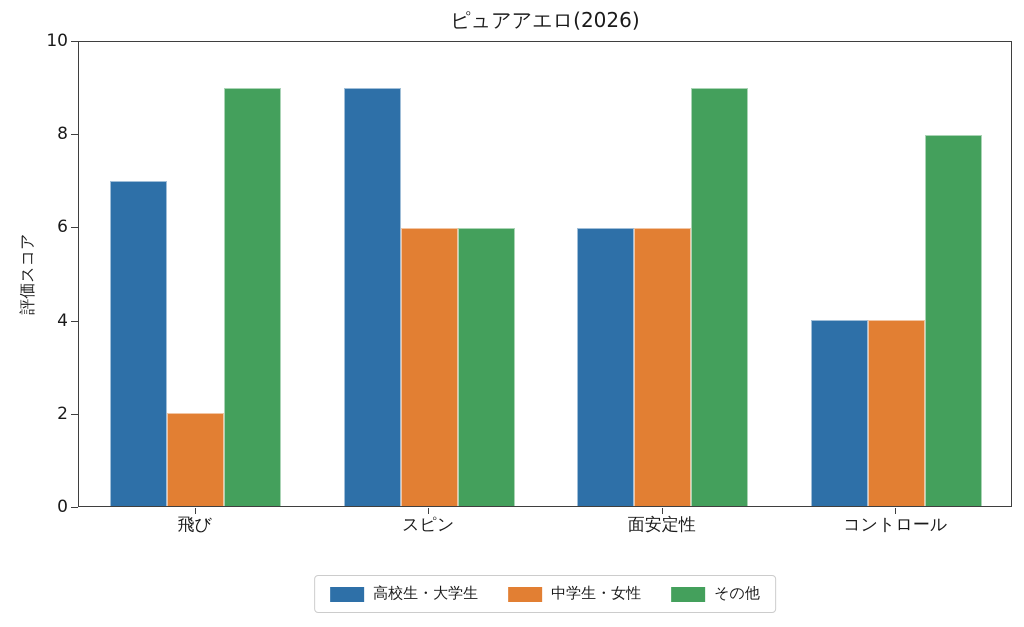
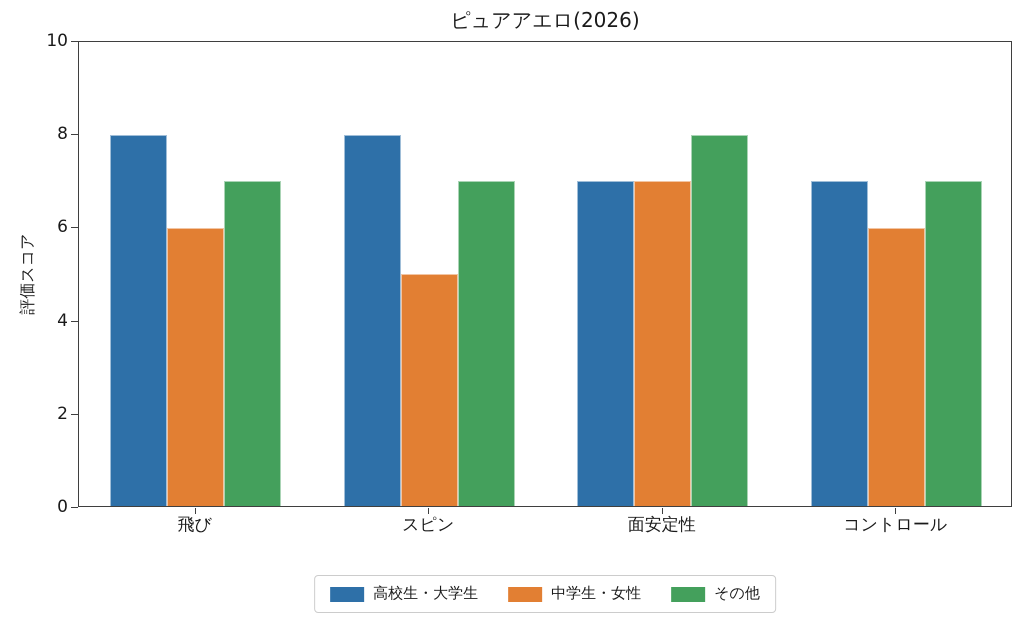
高校生・大学生/飛び: 7 -> 8
中学生・女性/飛び: 2 -> 6
その他/飛び: 9 -> 7
高校生・大学生/スピン: 9 -> 8
中学生・女性/スピン: 6 -> 5
その他/スピン: 6 -> 7
高校生・大学生/面安定性: 6 -> 7
中学生・女性/面安定性: 6 -> 7
その他/面安定性: 9 -> 8
高校生・大学生/コントロール: 4 -> 7
中学生・女性/コントロール: 4 -> 6
その他/コントロール: 8 -> 7
